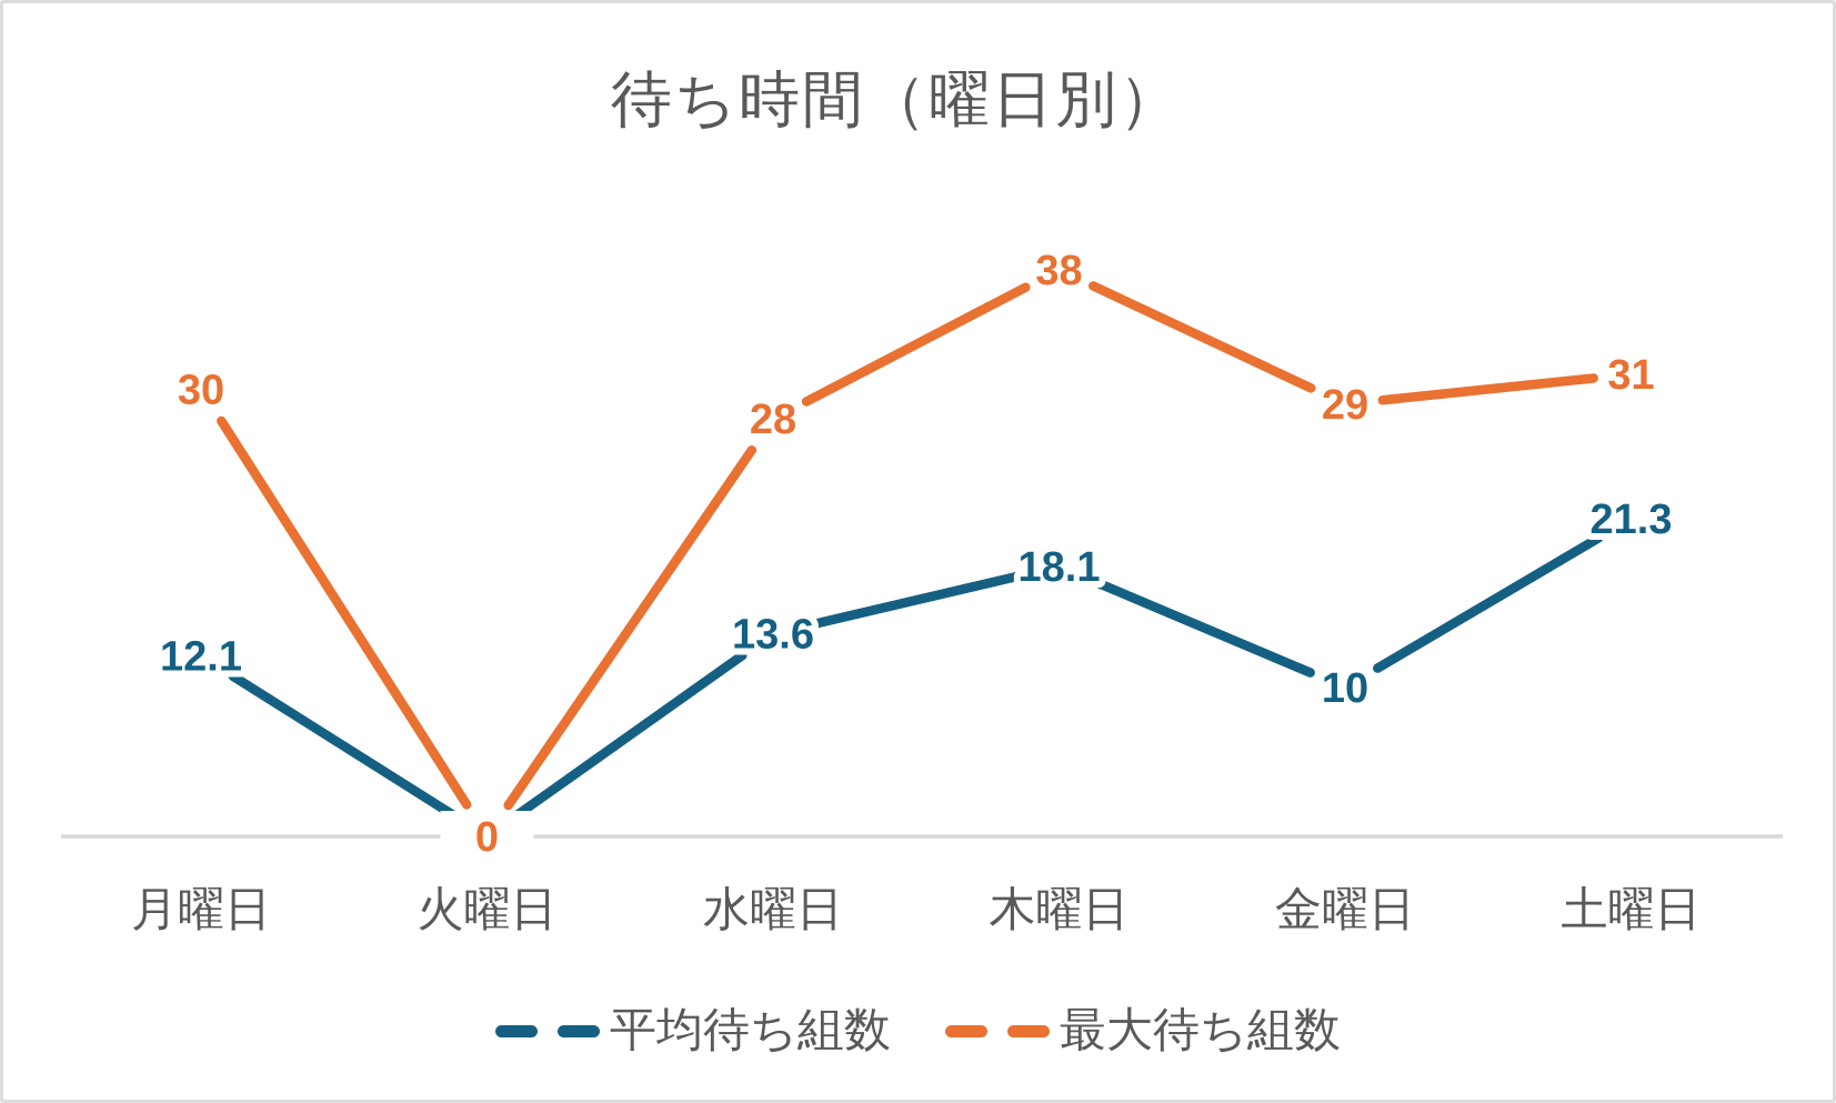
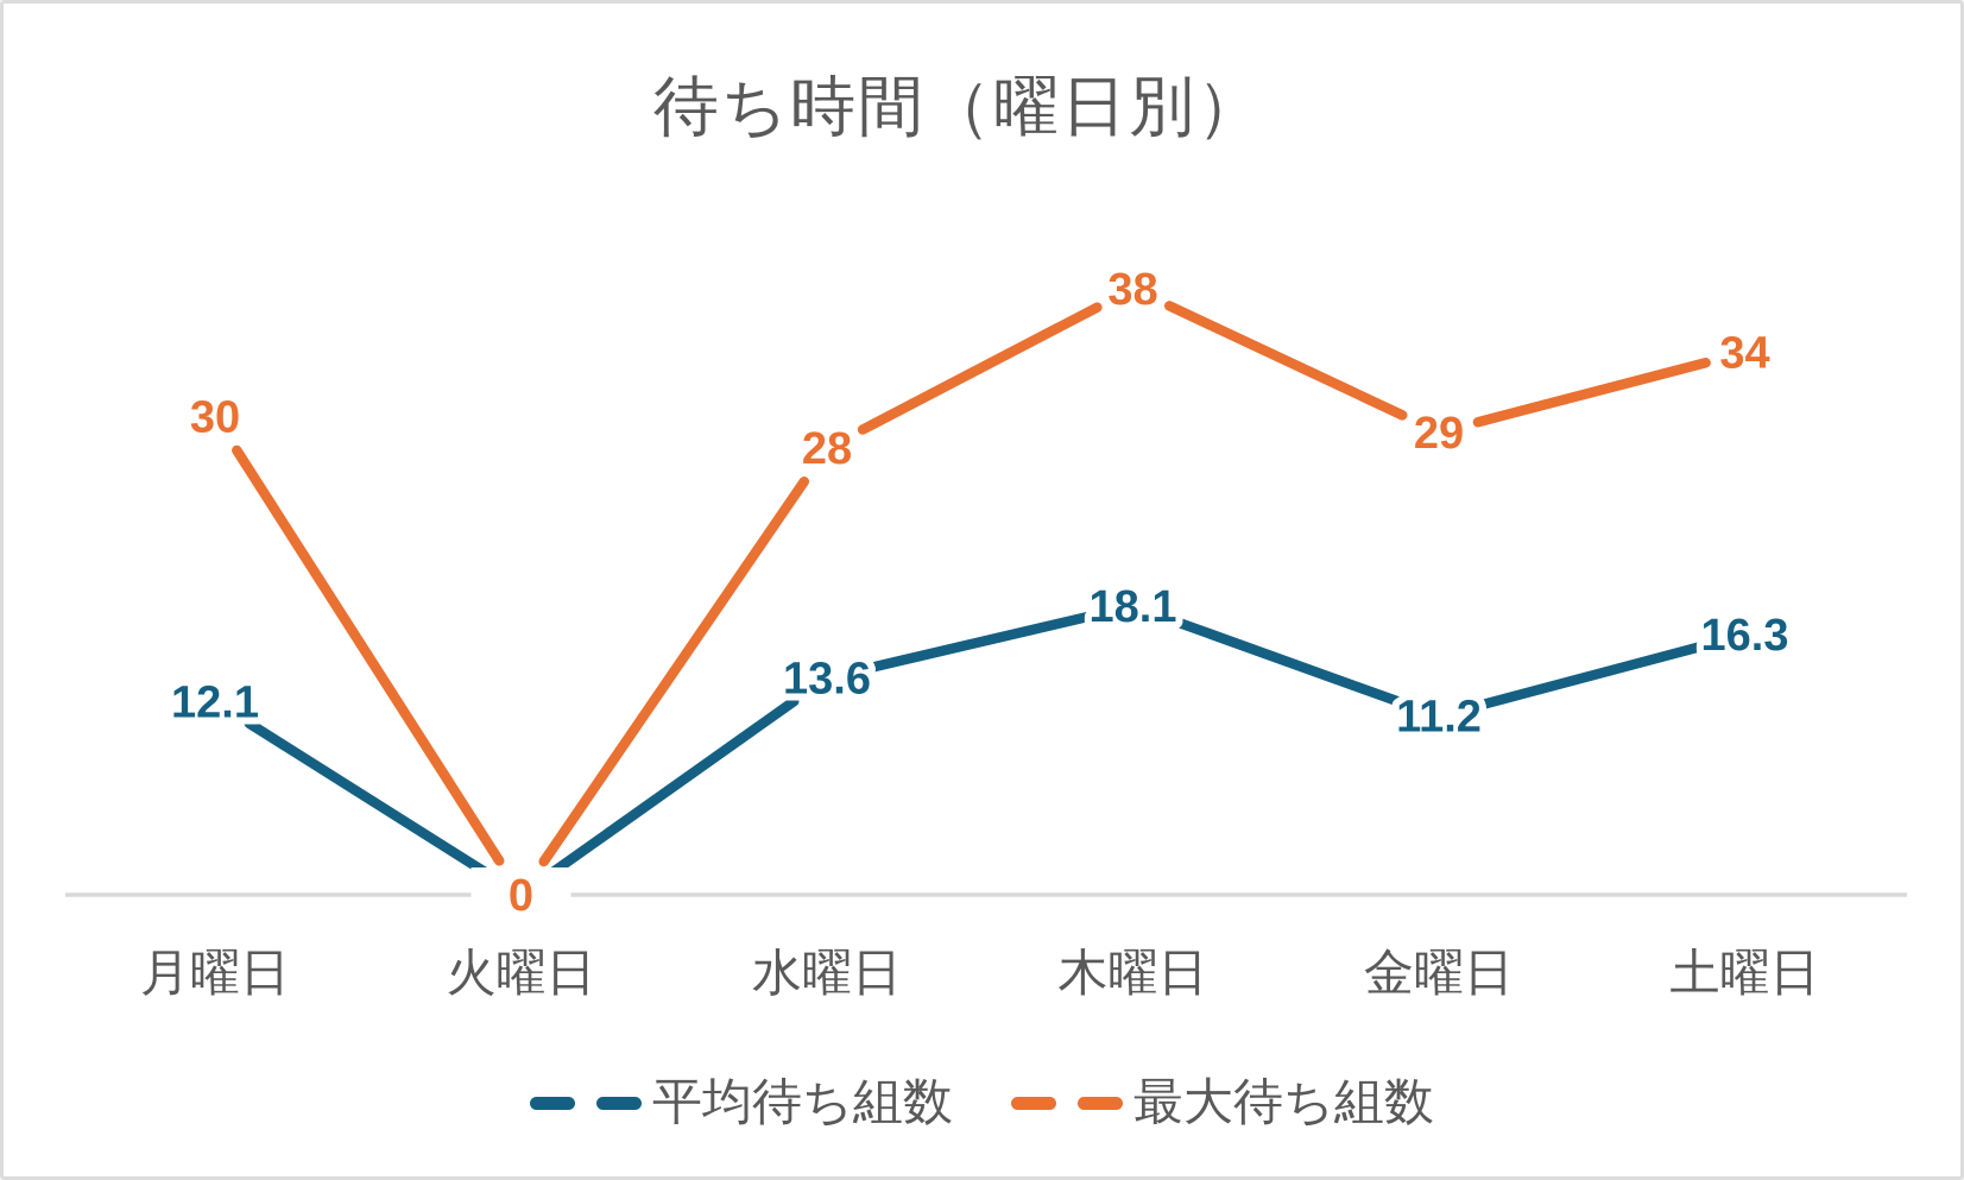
平均待ち組数/金曜日: 10 -> 11.2
平均待ち組数/土曜日: 21.3 -> 16.3
最大待ち組数/土曜日: 31 -> 34
